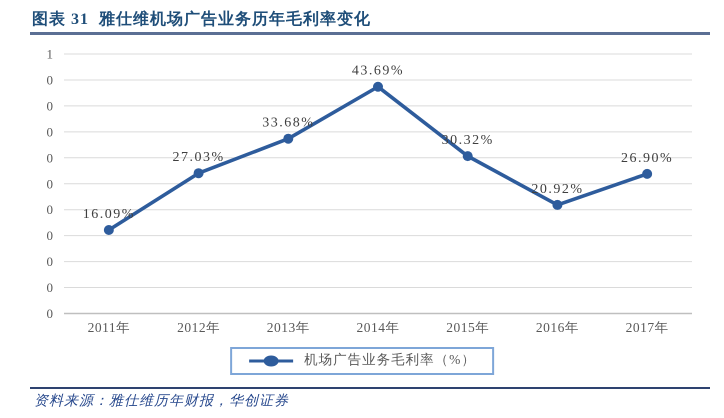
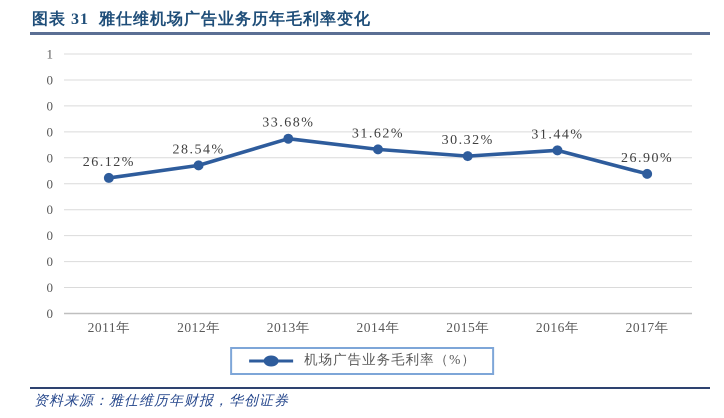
2011年: 16.09% -> 26.12%
2012年: 27.03% -> 28.54%
2014年: 43.69% -> 31.62%
2016年: 20.92% -> 31.44%
